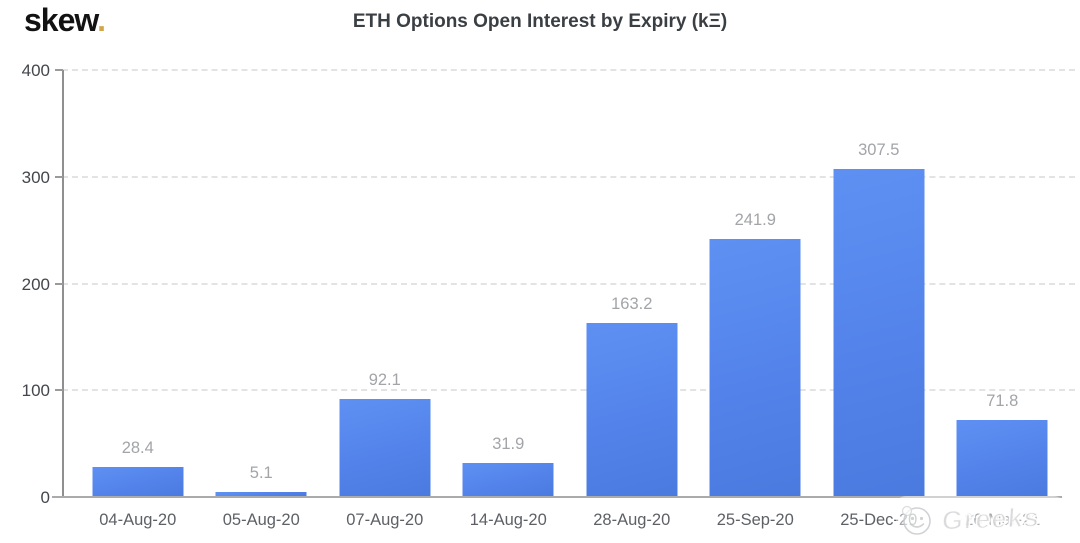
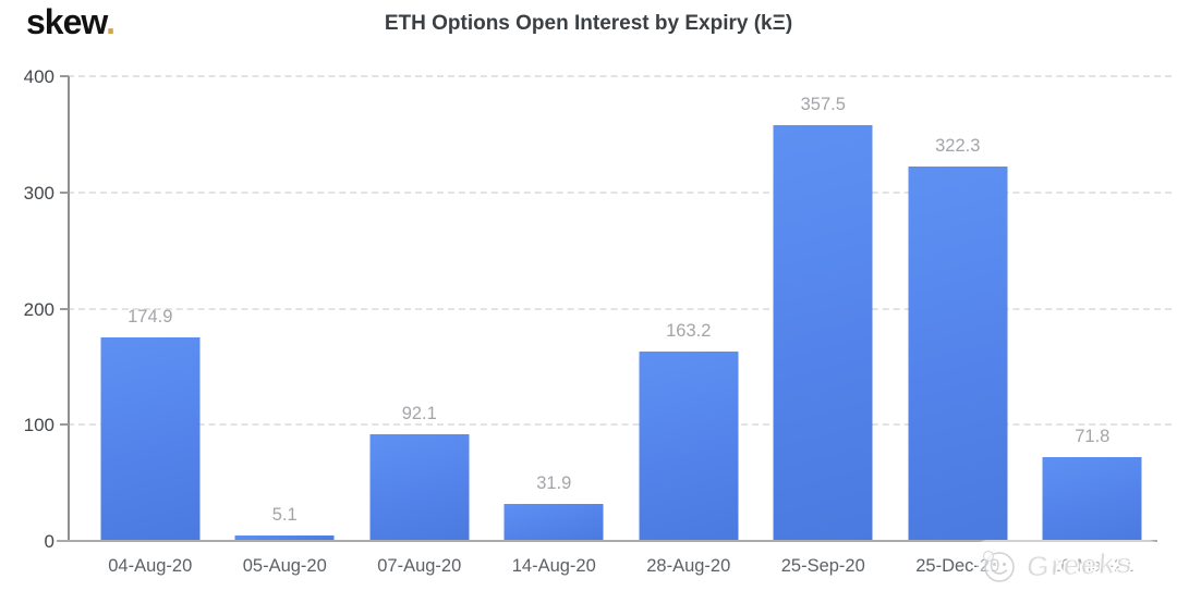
04-Aug-20: 28.4 -> 174.9
25-Sep-20: 241.9 -> 357.5
25-Dec-20: 307.5 -> 322.3
